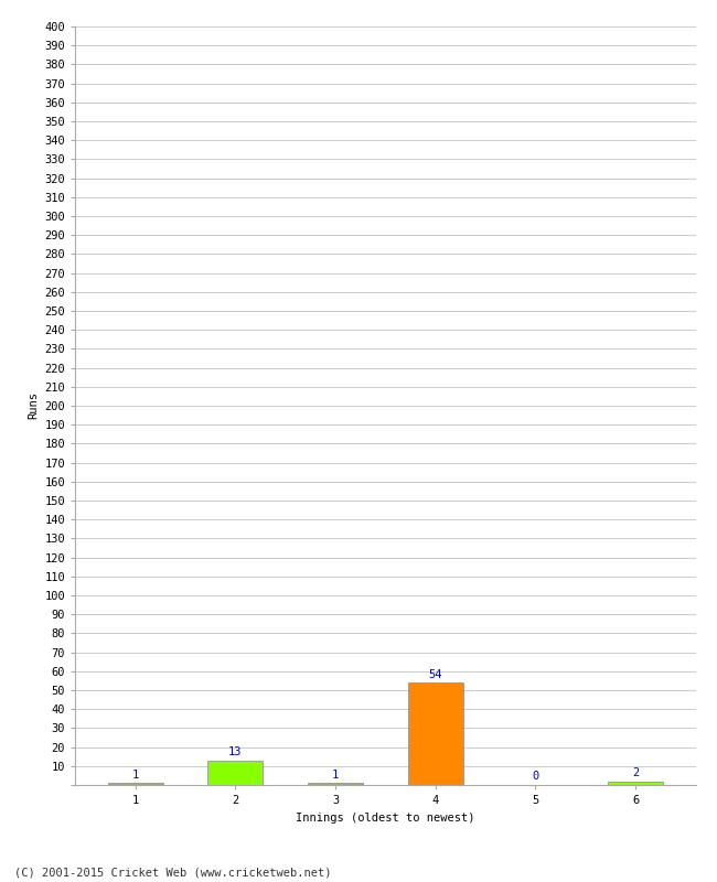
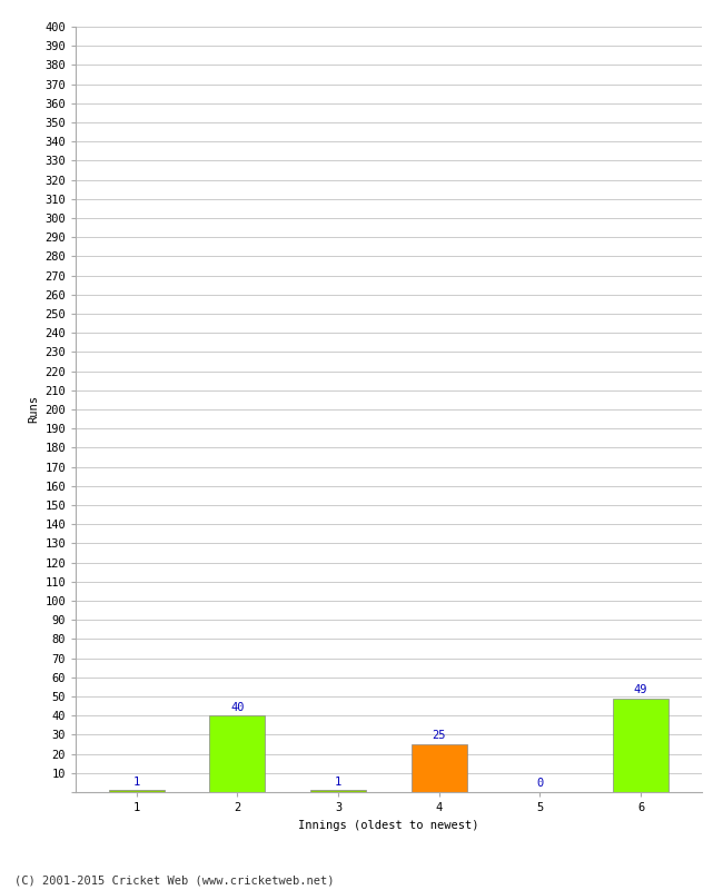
2: 13 -> 40
4: 54 -> 25
6: 2 -> 49
